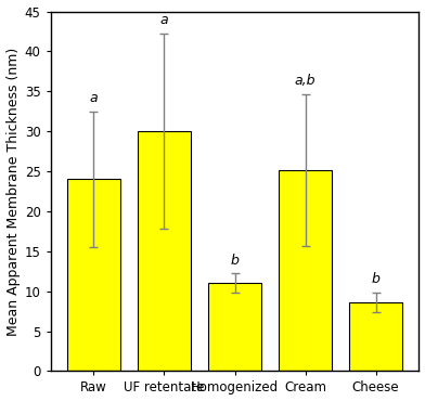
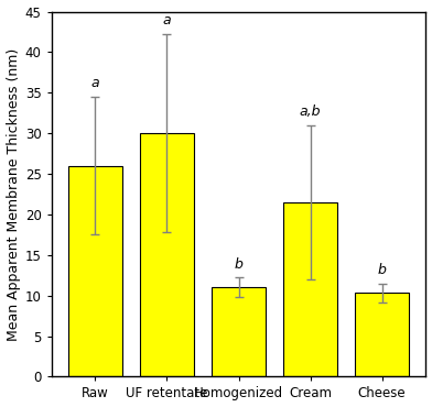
Raw: 24.0 -> 26.0
Cream: 25.2 -> 21.5
Cheese: 8.6 -> 10.3
